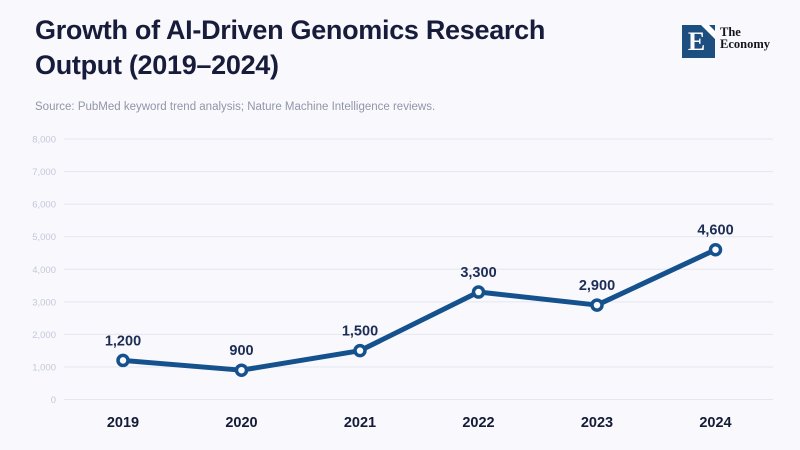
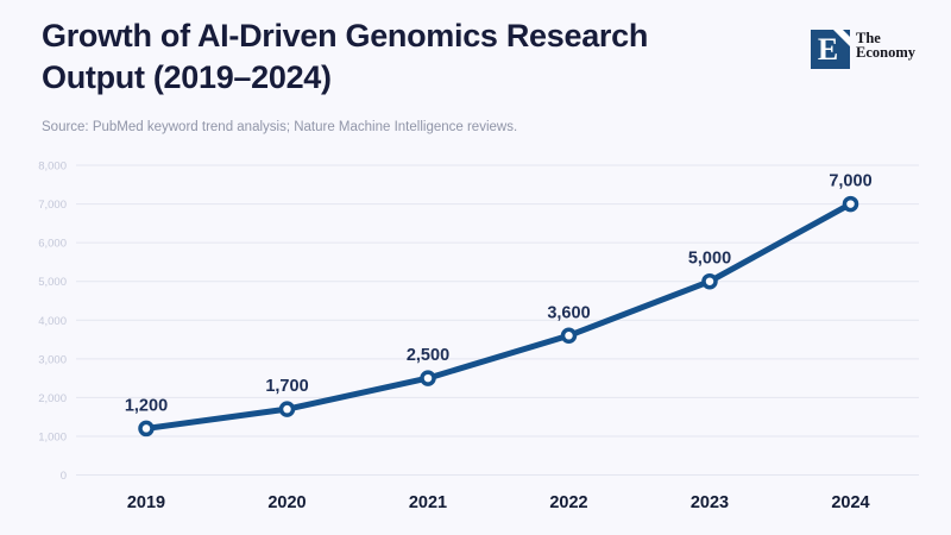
2020: 900 -> 1,700
2021: 1,500 -> 2,500
2022: 3,300 -> 3,600
2023: 2,900 -> 5,000
2024: 4,600 -> 7,000
